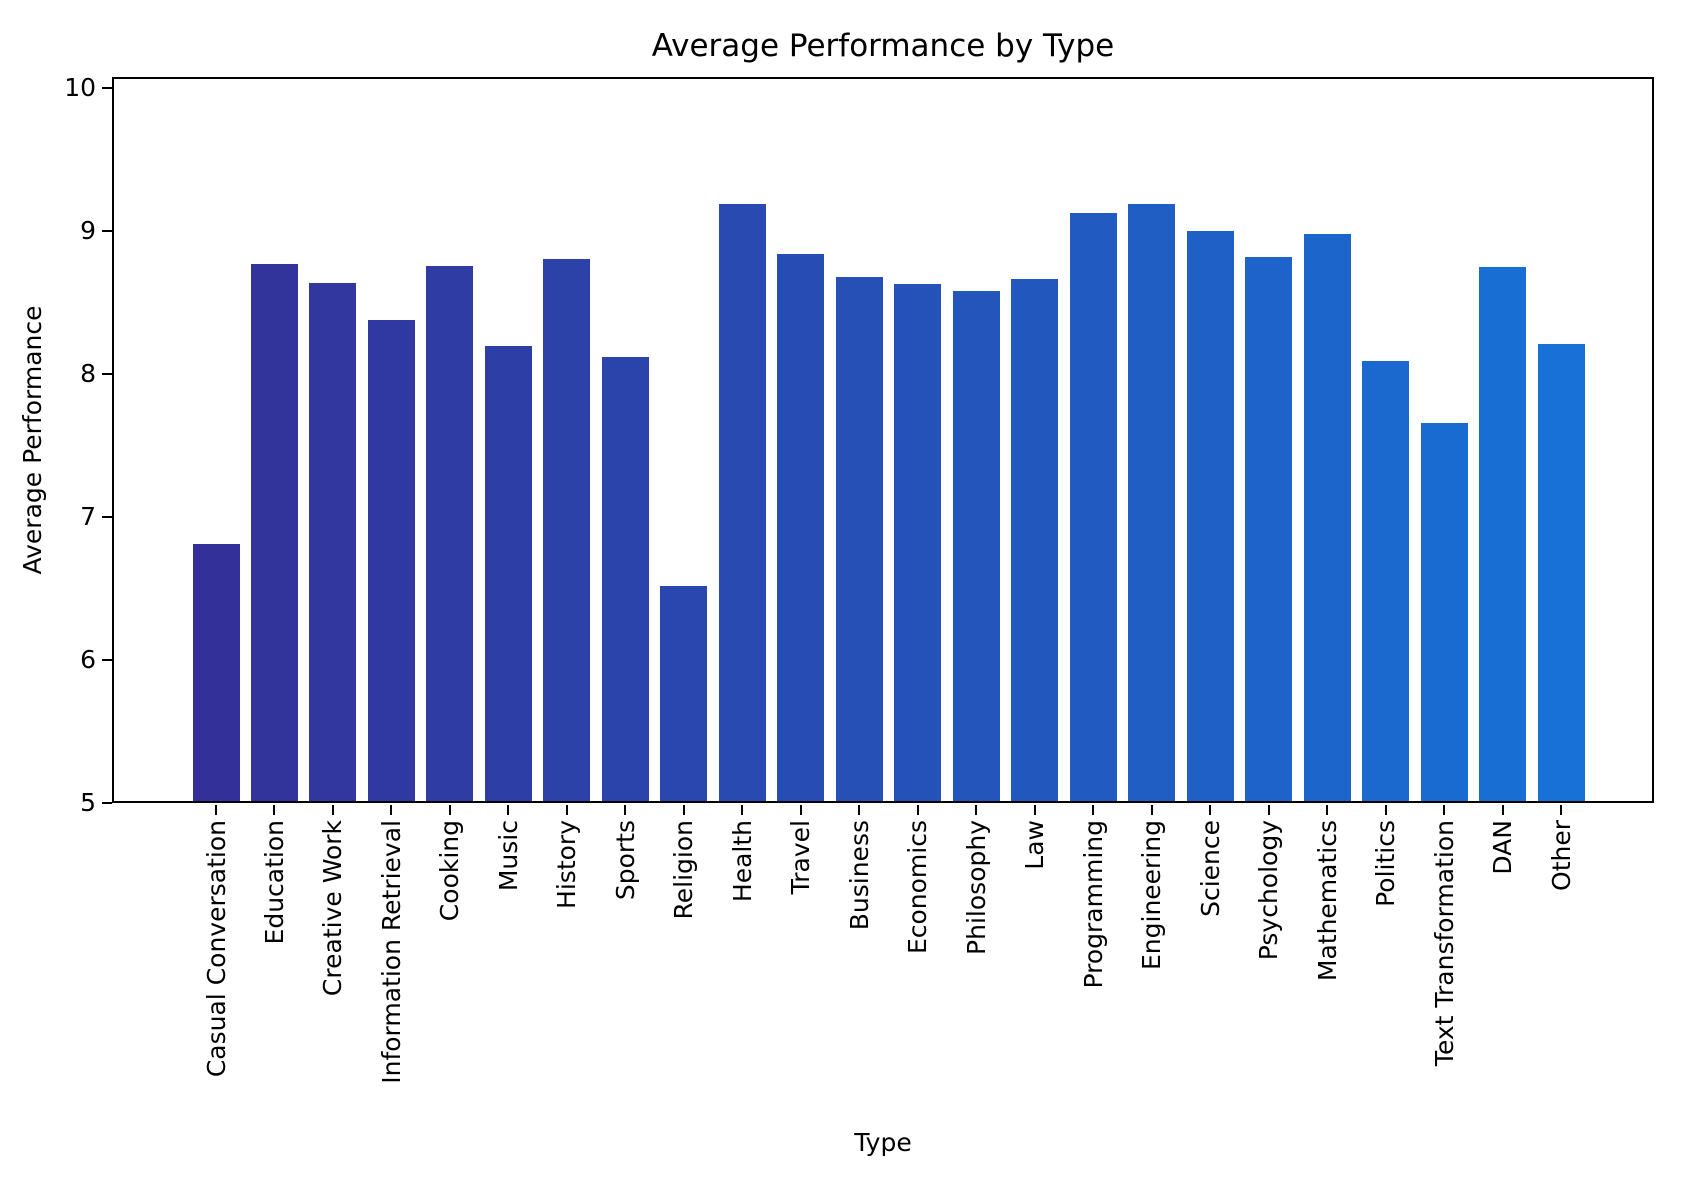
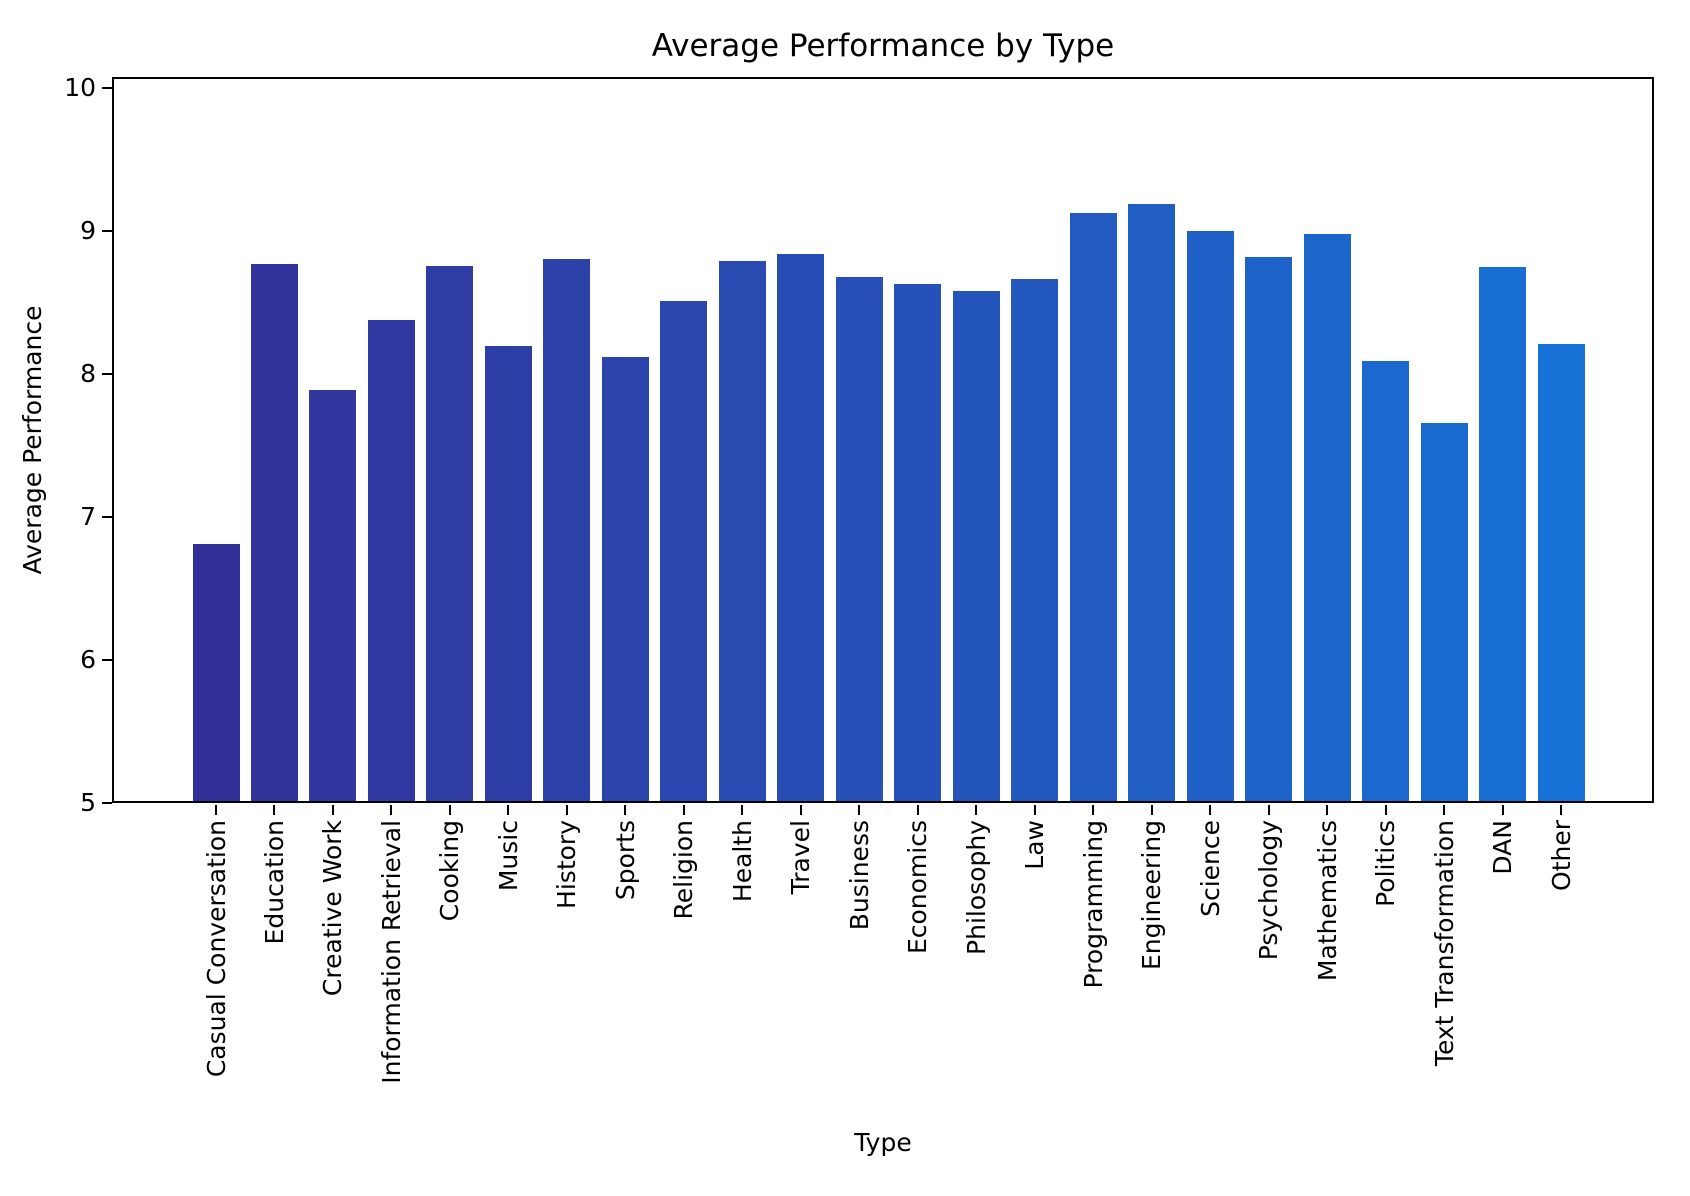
Creative Work: 8.64 -> 7.89
Religion: 6.52 -> 8.51
Health: 9.19 -> 8.79
